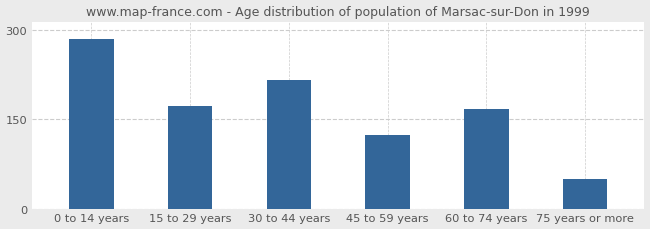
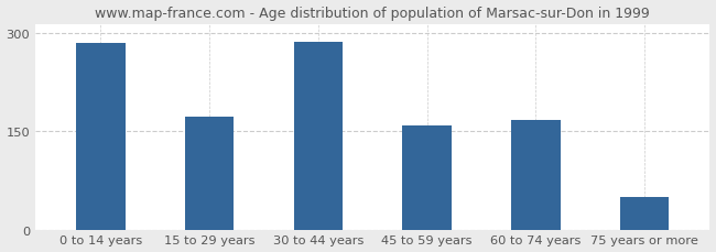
30 to 44 years: 216 -> 288
45 to 59 years: 124 -> 160
